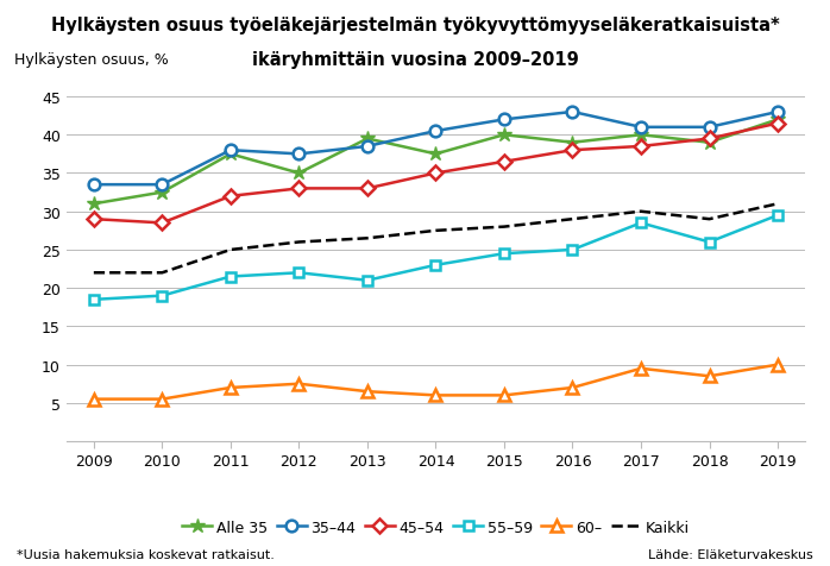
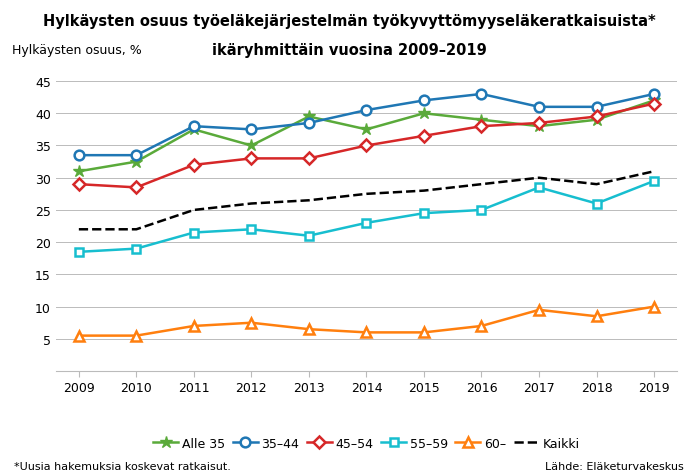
Alle 35/2017: 40.0 -> 38.0
